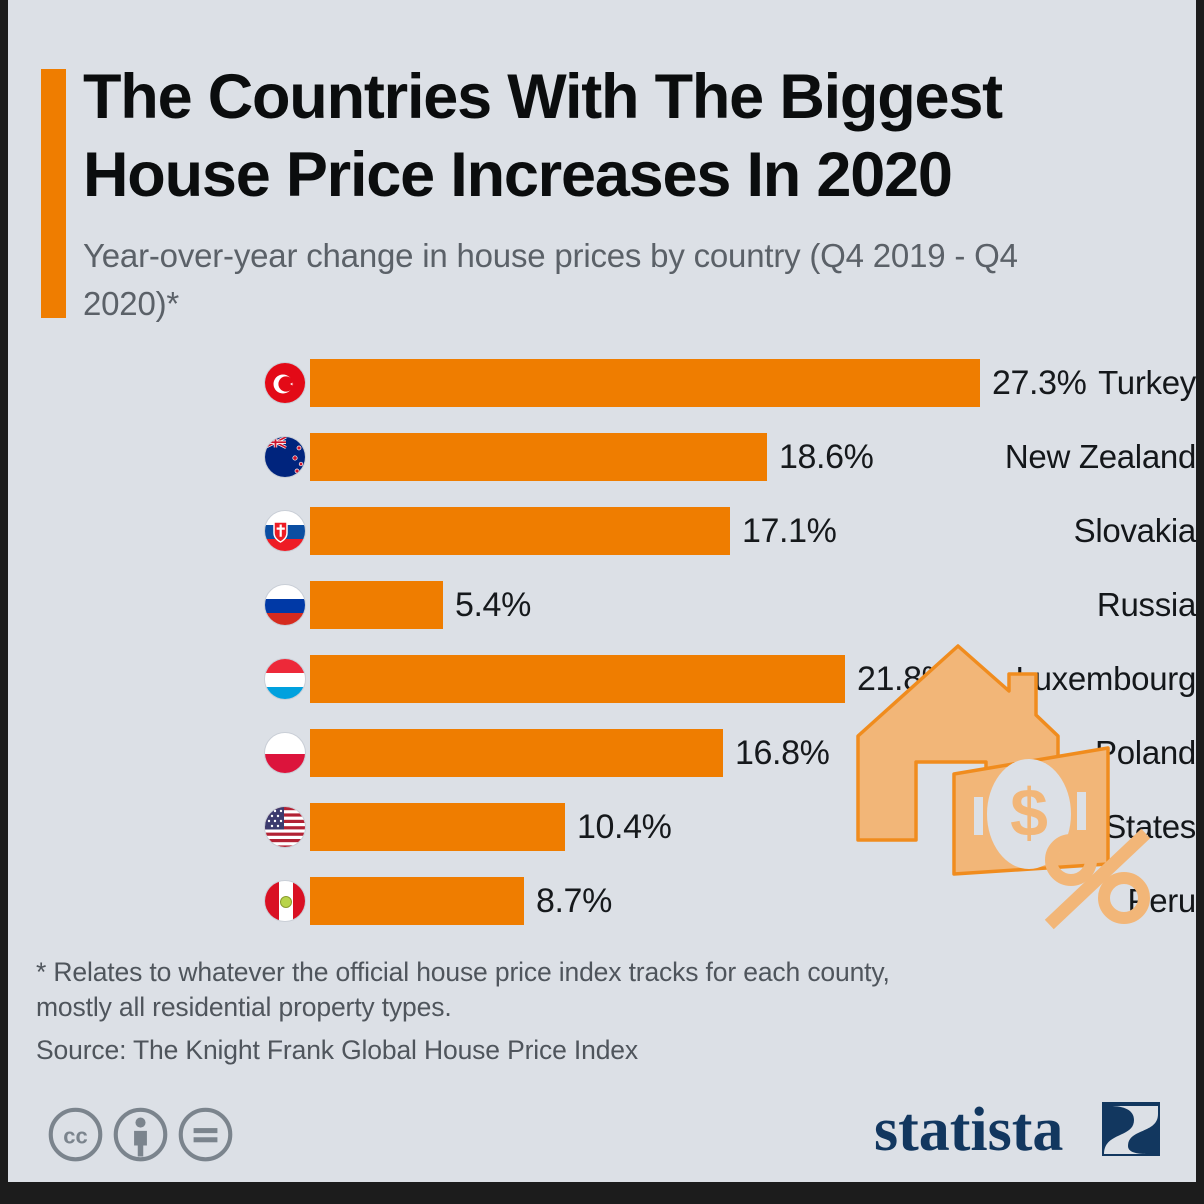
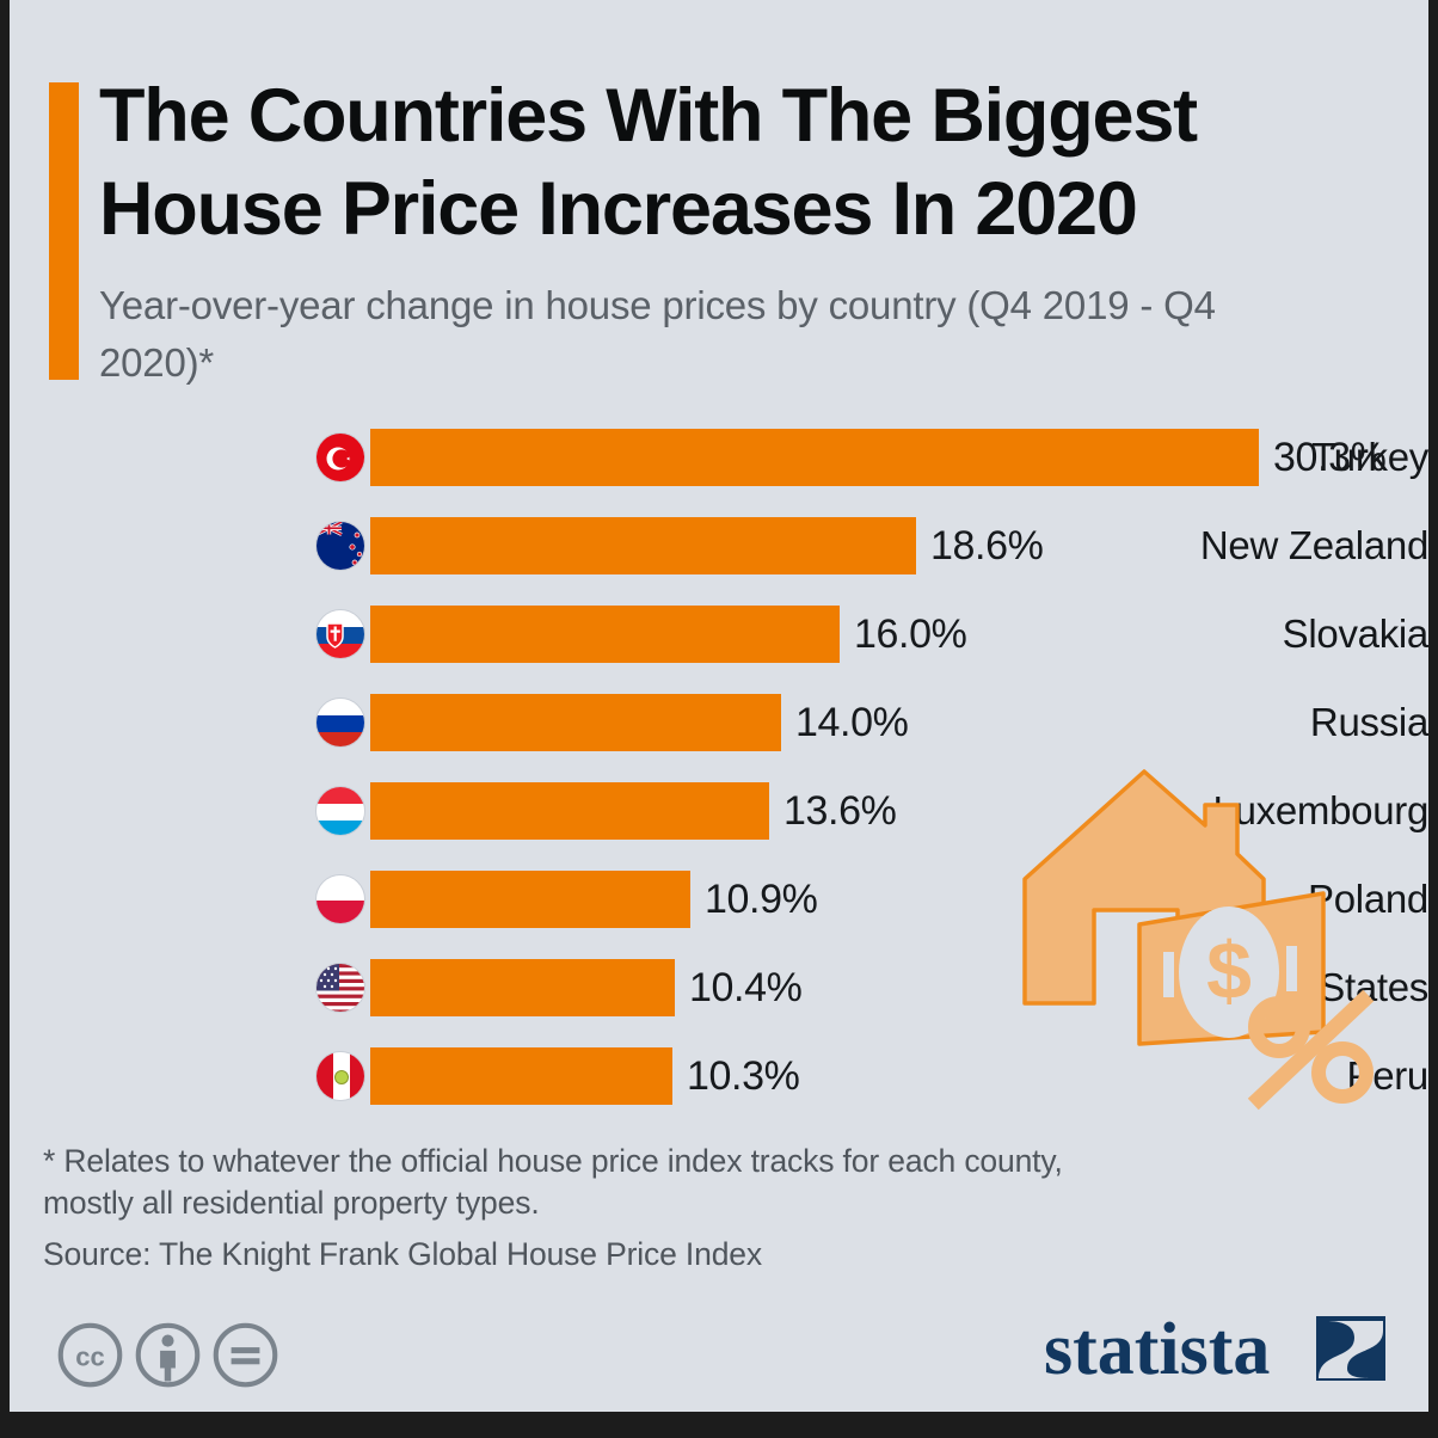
Turkey: 27.3% -> 30.3%
Slovakia: 17.1% -> 16.0%
Russia: 5.4% -> 14.0%
Luxembourg: 21.8% -> 13.6%
Poland: 16.8% -> 10.9%
Peru: 8.7% -> 10.3%
